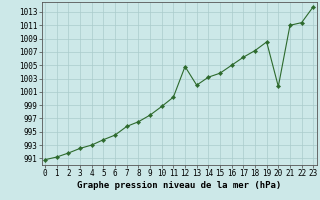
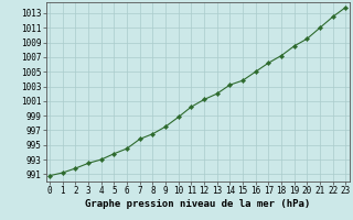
12: 1004.8 -> 1001.2
20: 1001.8 -> 1009.5
22: 1011.4 -> 1012.5
